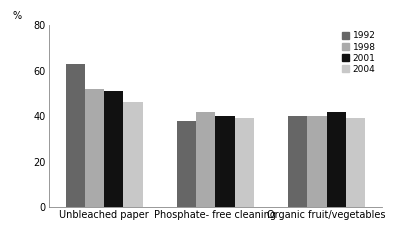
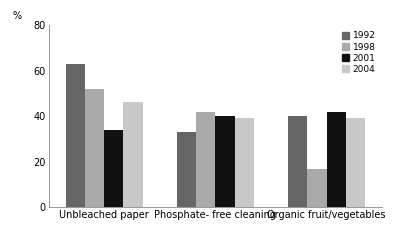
2001/Unbleached paper: 51 -> 34
1992/Phosphate- free cleaning: 38 -> 33
1998/Organic fruit/vegetables: 40 -> 17
